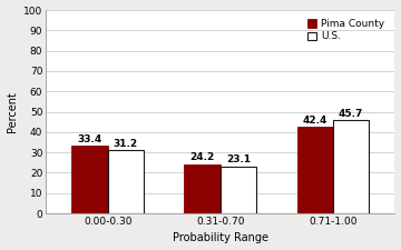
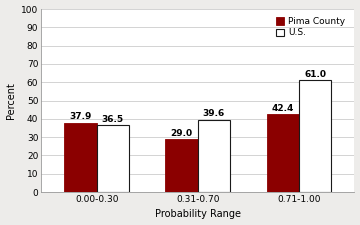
Pima County/0.00-0.30: 33.4 -> 37.9
U.S./0.00-0.30: 31.2 -> 36.5
Pima County/0.31-0.70: 24.2 -> 29.0
U.S./0.31-0.70: 23.1 -> 39.6
U.S./0.71-1.00: 45.7 -> 61.0
